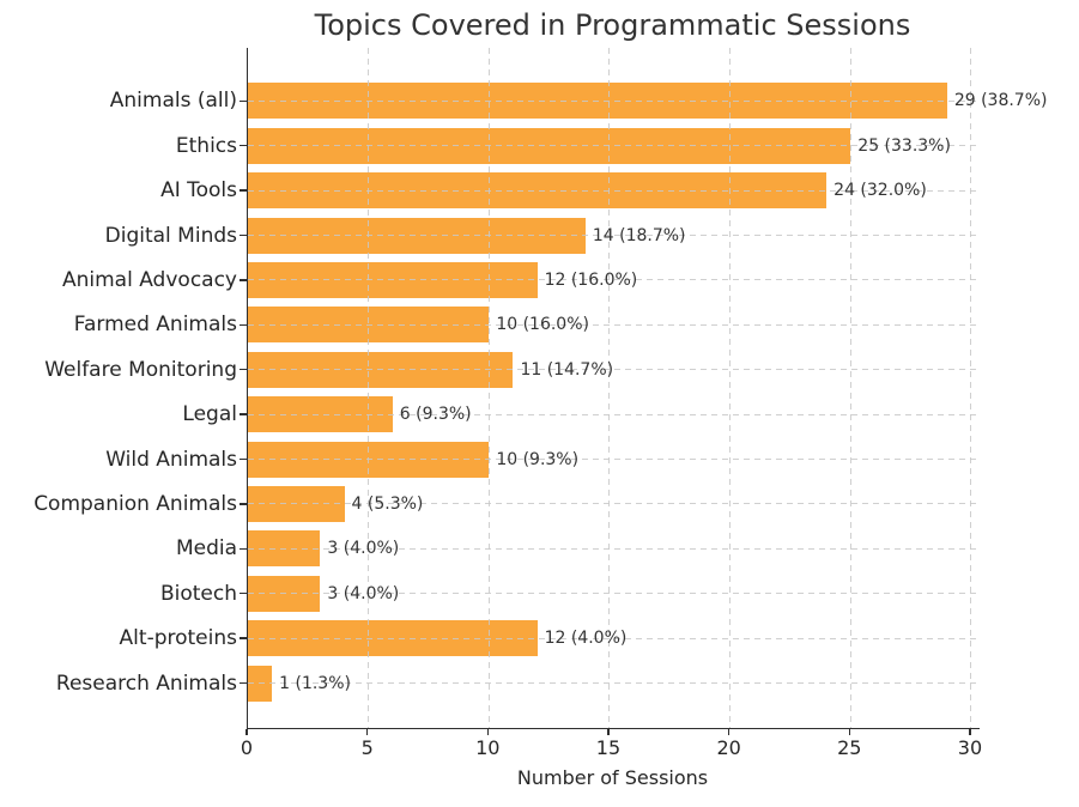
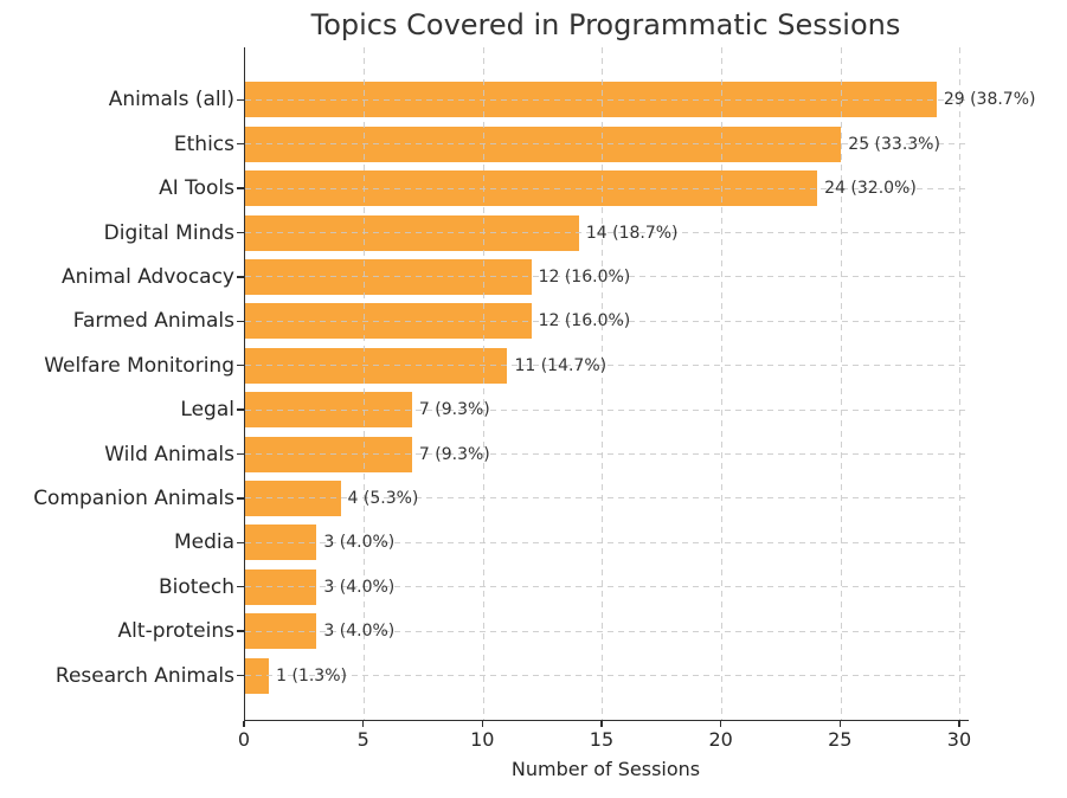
Farmed Animals: 10 -> 12
Legal: 6 -> 7
Wild Animals: 10 -> 7
Alt-proteins: 12 -> 3
